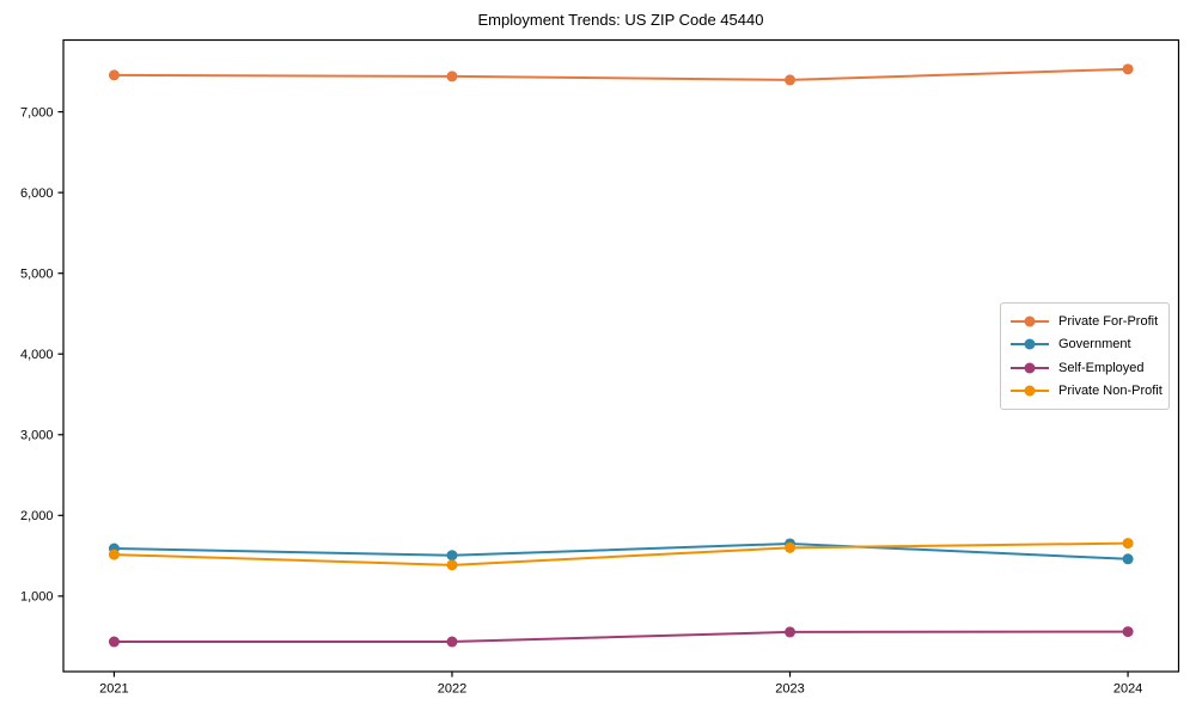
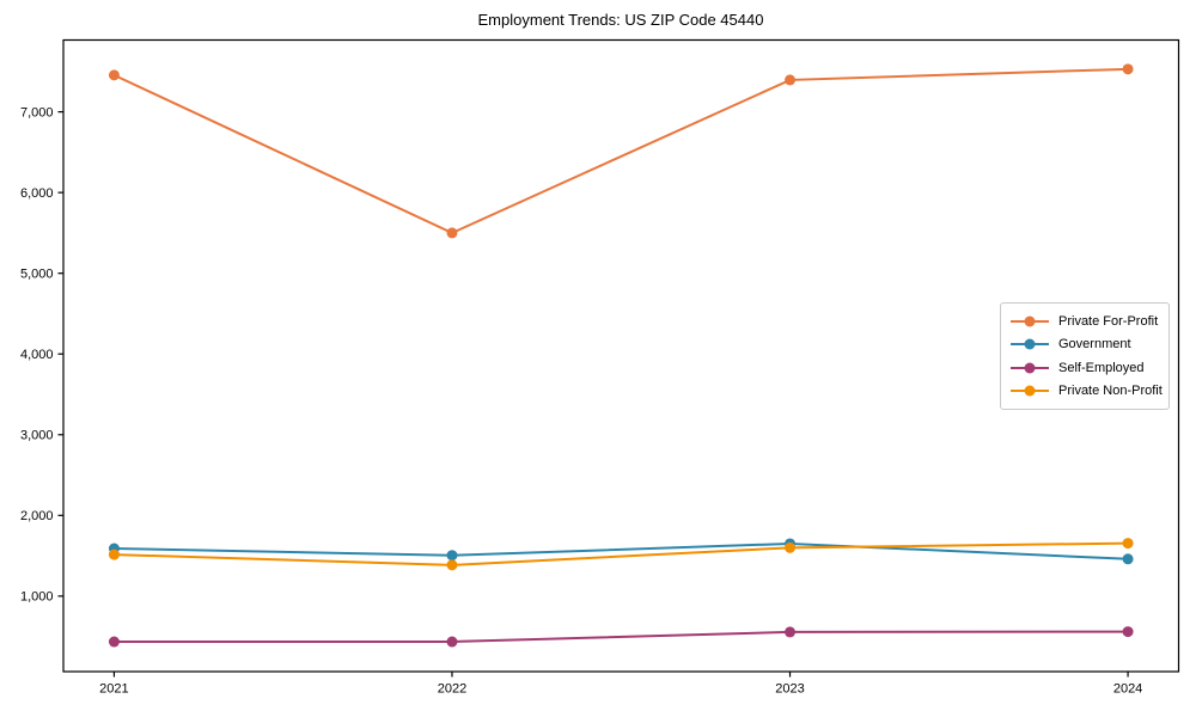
Private For-Profit/2022: 7400 -> 5500
